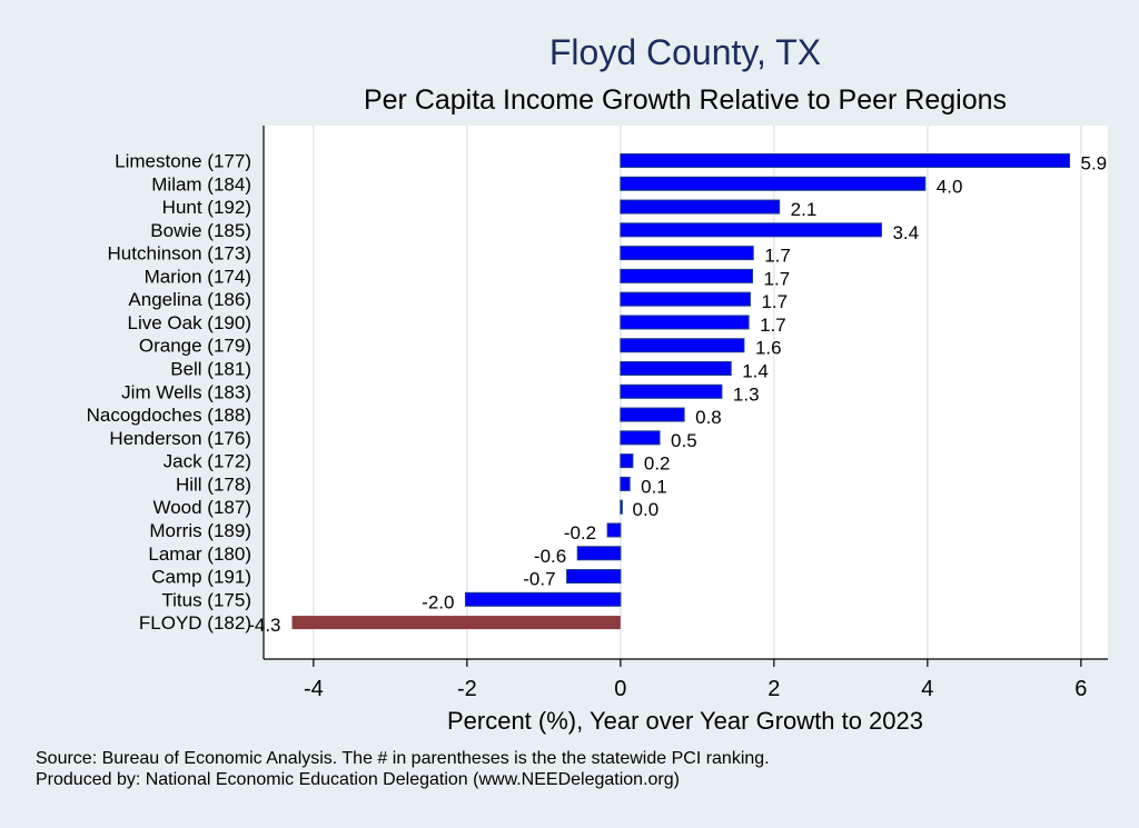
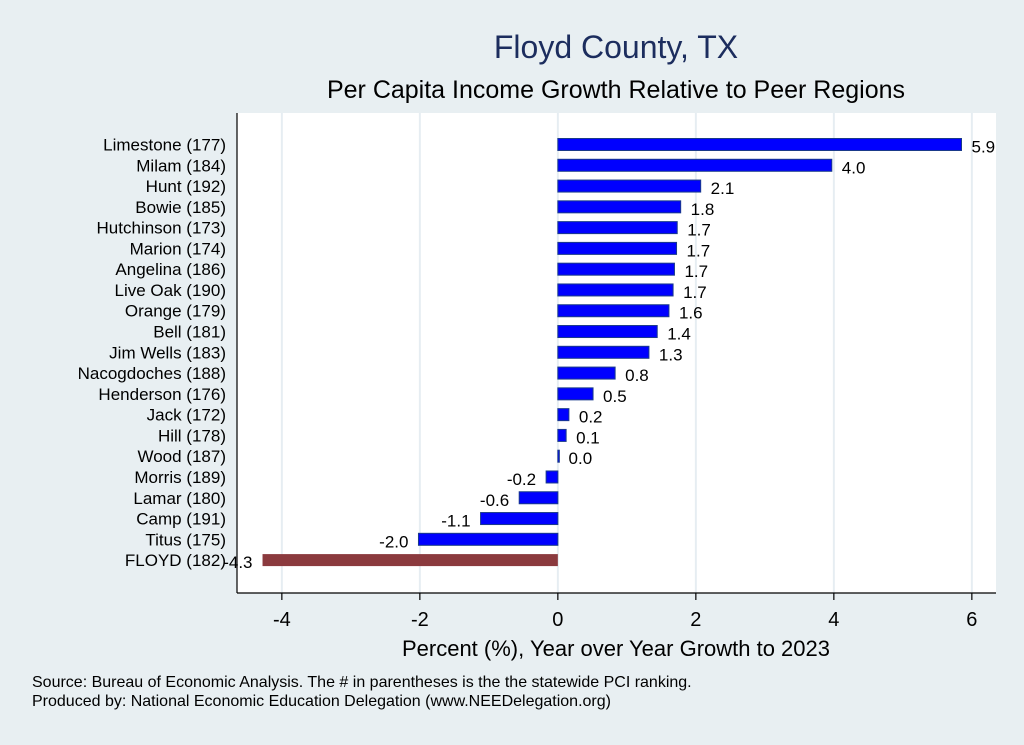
Bowie (185): 3.4 -> 1.8
Camp (191): -0.7 -> -1.1
